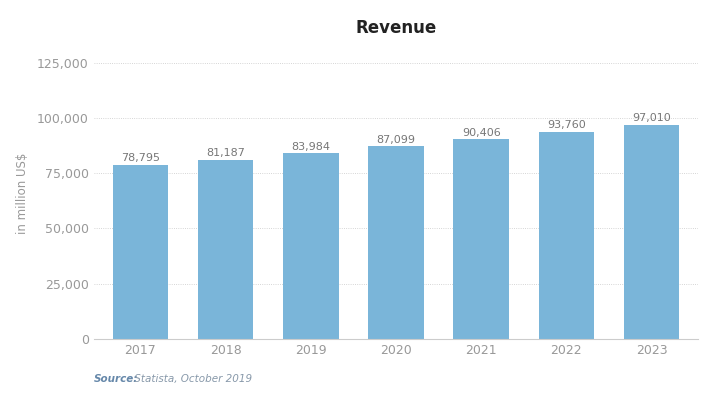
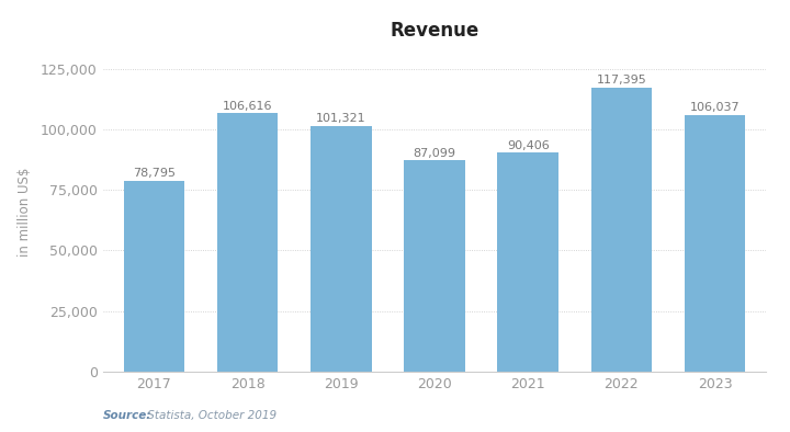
2018: 81,187 -> 106,616
2019: 83,984 -> 101,321
2022: 93,760 -> 117,395
2023: 97,010 -> 106,037
